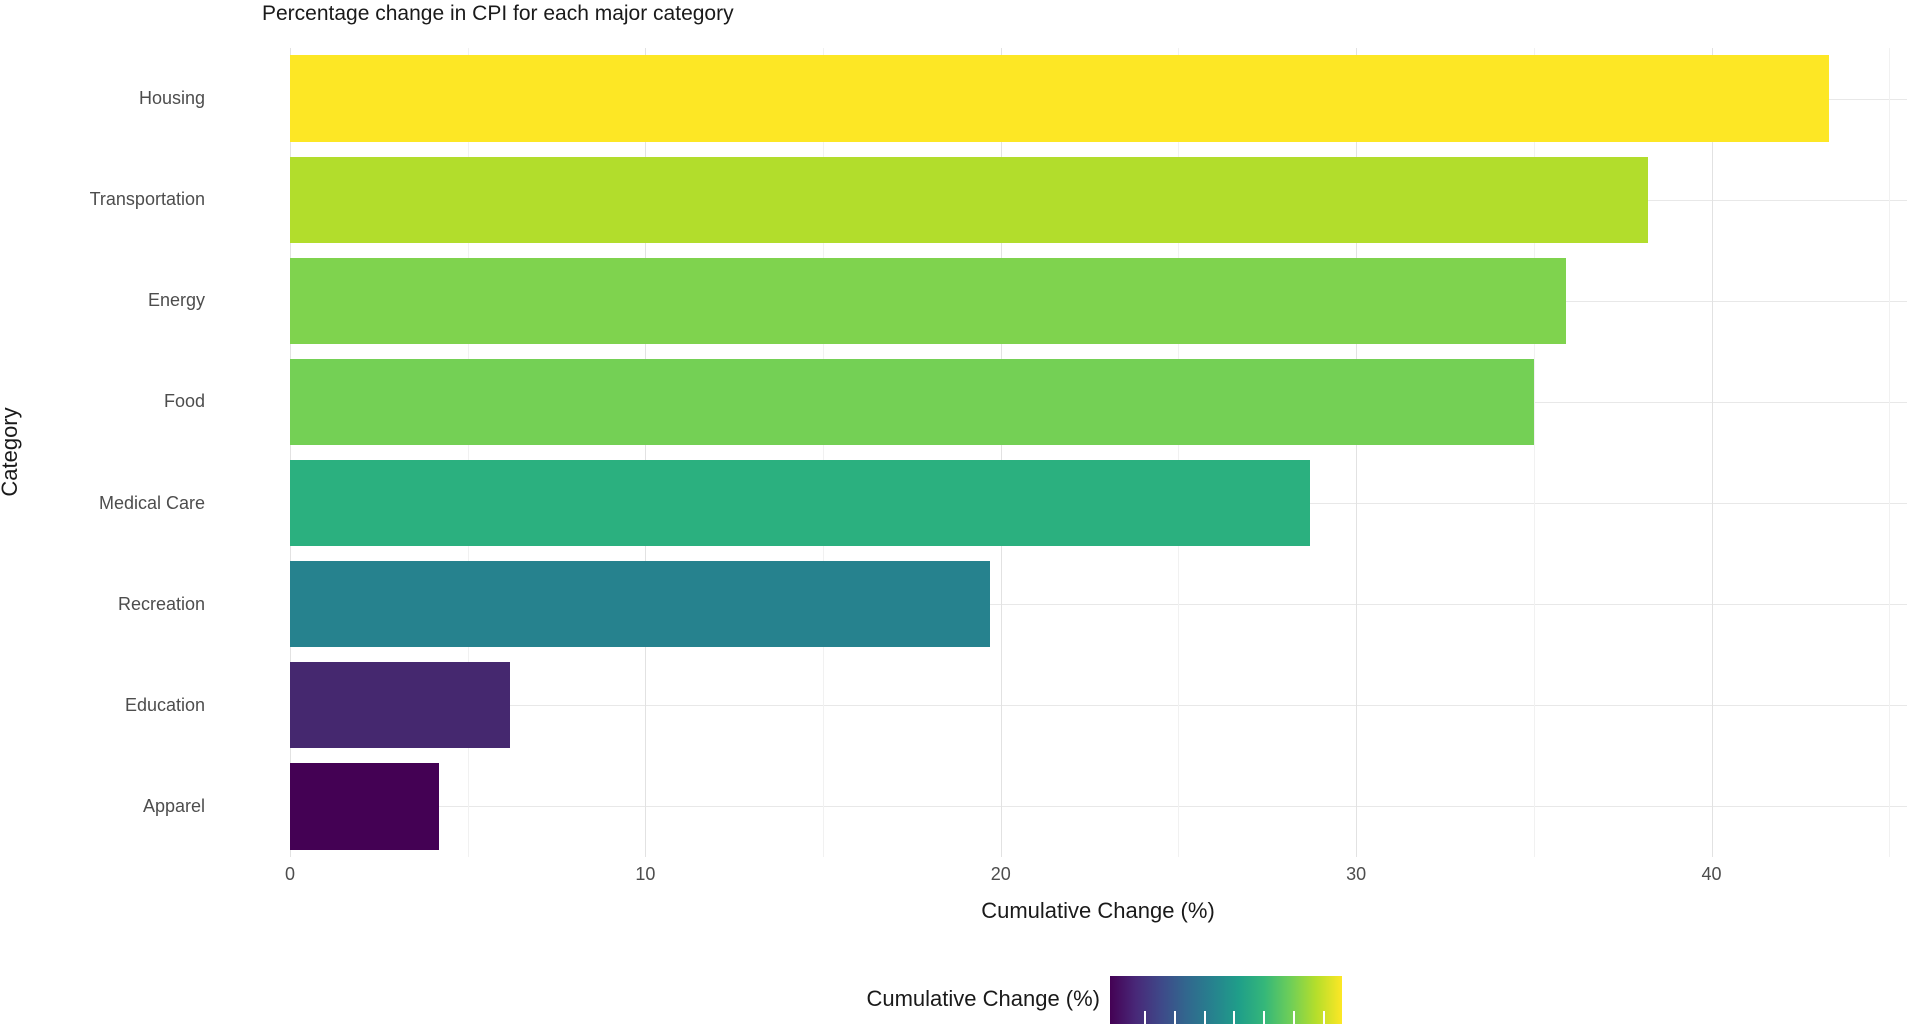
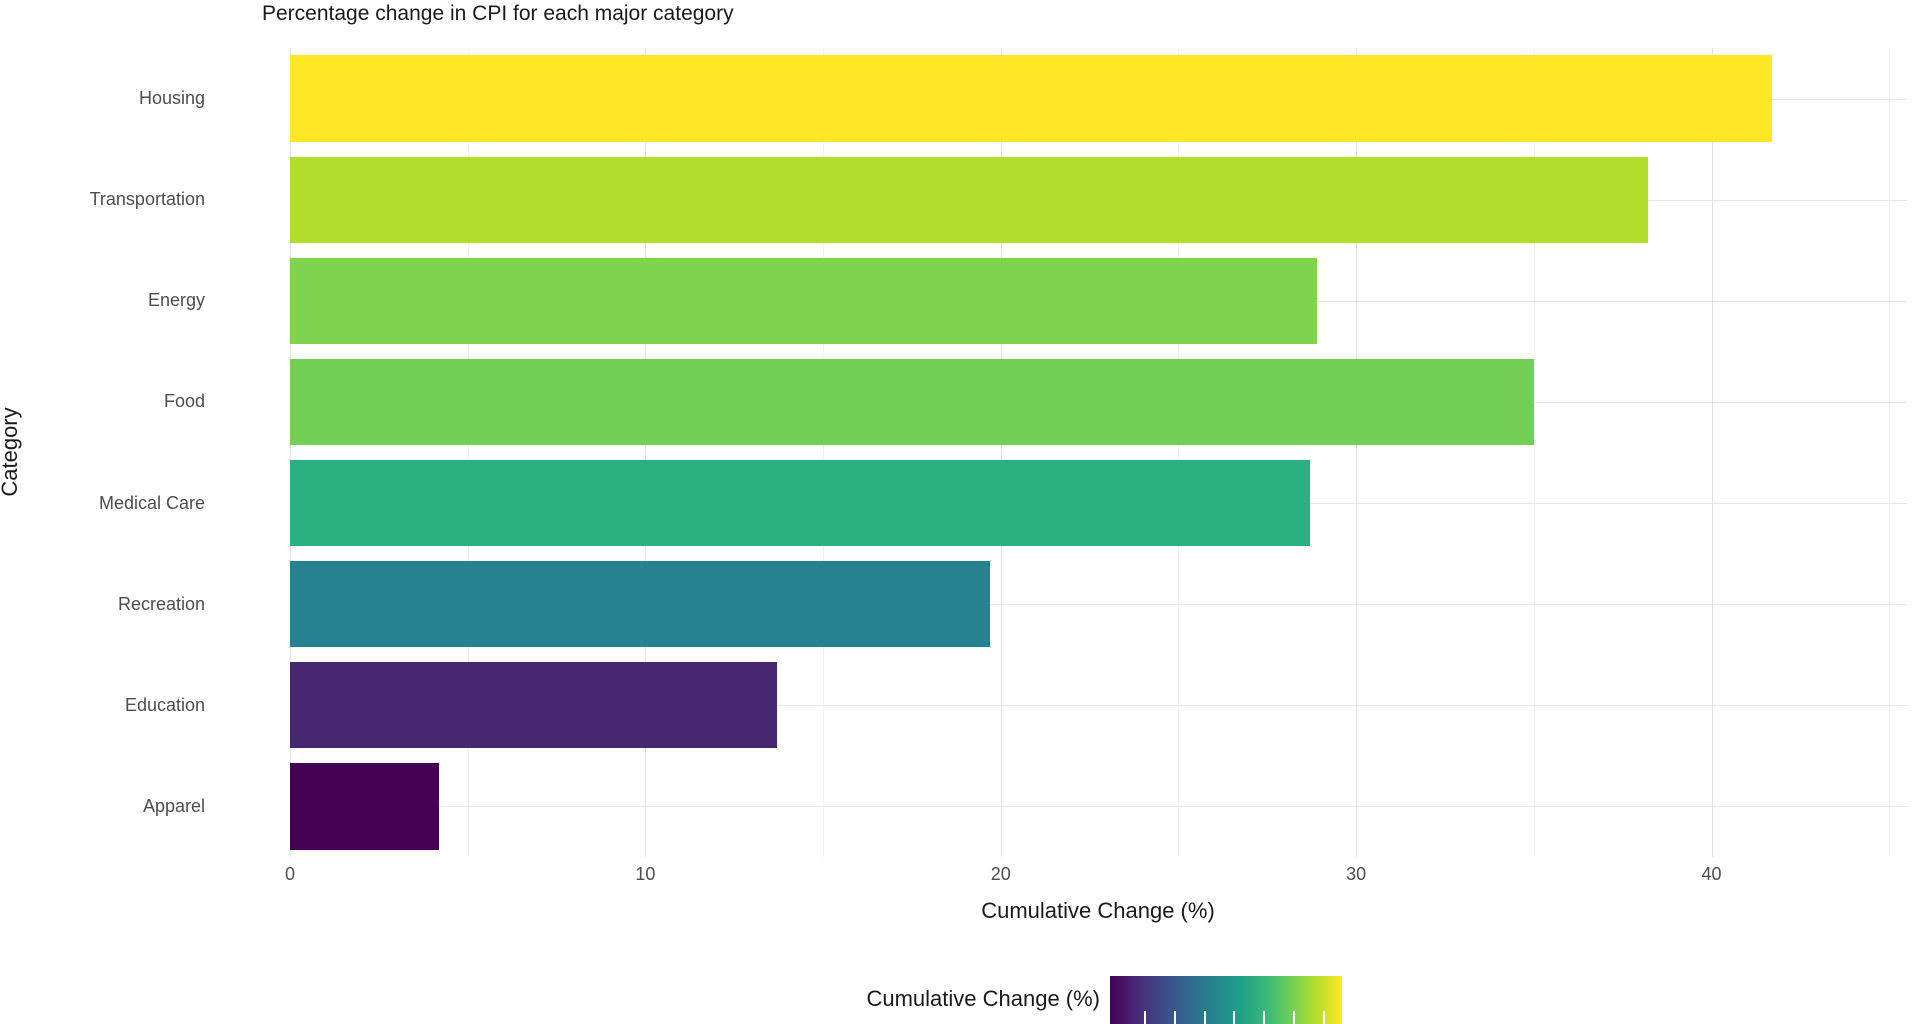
Housing: 43.3 -> 41.7
Energy: 35.9 -> 28.9
Education: 6.2 -> 13.7
